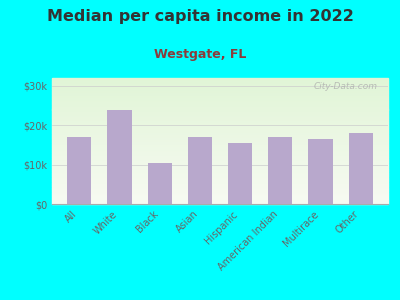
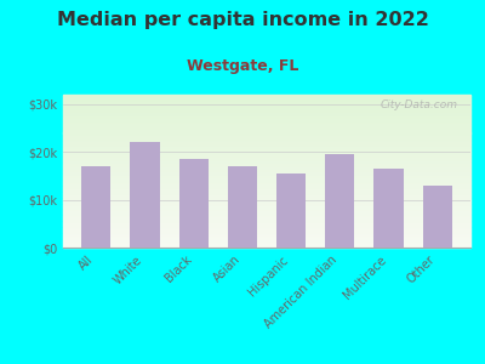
White: $24.0k -> $22.0k
Black: $10.5k -> $18.5k
American Indian: $17.0k -> $19.5k
Other: $18.0k -> $13.0k
